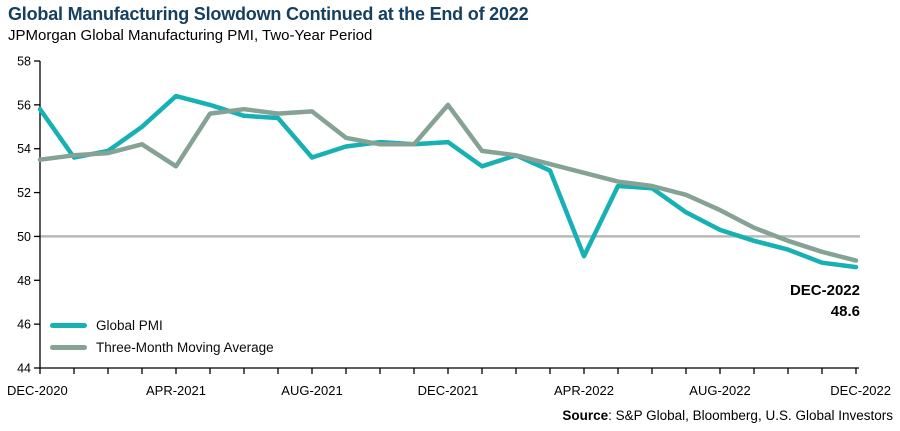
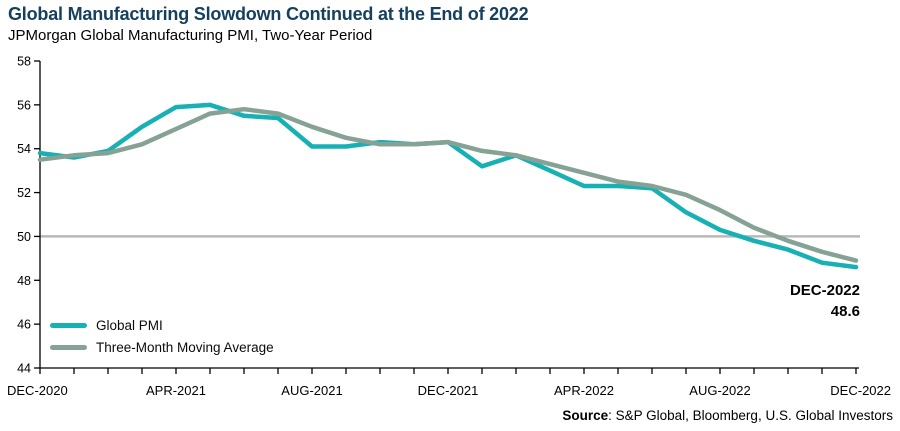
Global PMI/DEC-2020: 55.8 -> 53.8
Global PMI/APR-2021: 56.4 -> 55.9
Three-Month Moving Average/APR-2021: 53.2 -> 54.9
Global PMI/AUG-2021: 53.6 -> 54.1
Three-Month Moving Average/AUG-2021: 55.7 -> 55.0
Three-Month Moving Average/DEC-2021: 56.0 -> 54.3
Global PMI/APR-2022: 49.1 -> 52.3
